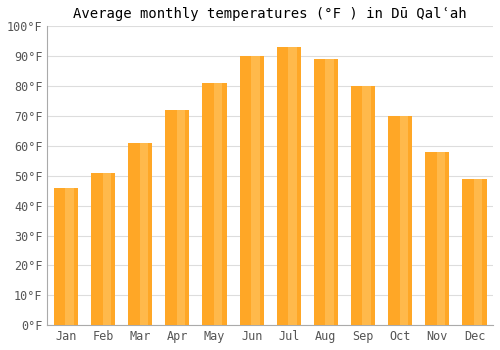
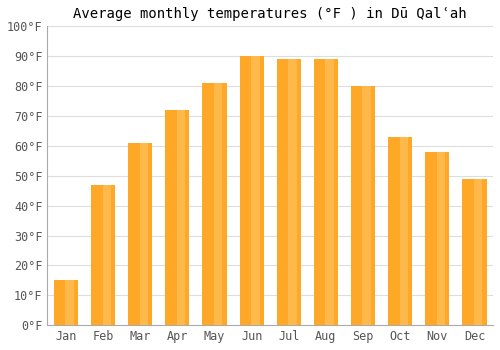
Jan: 46°F -> 15°F
Feb: 51°F -> 47°F
Jul: 93°F -> 89°F
Oct: 70°F -> 63°F
